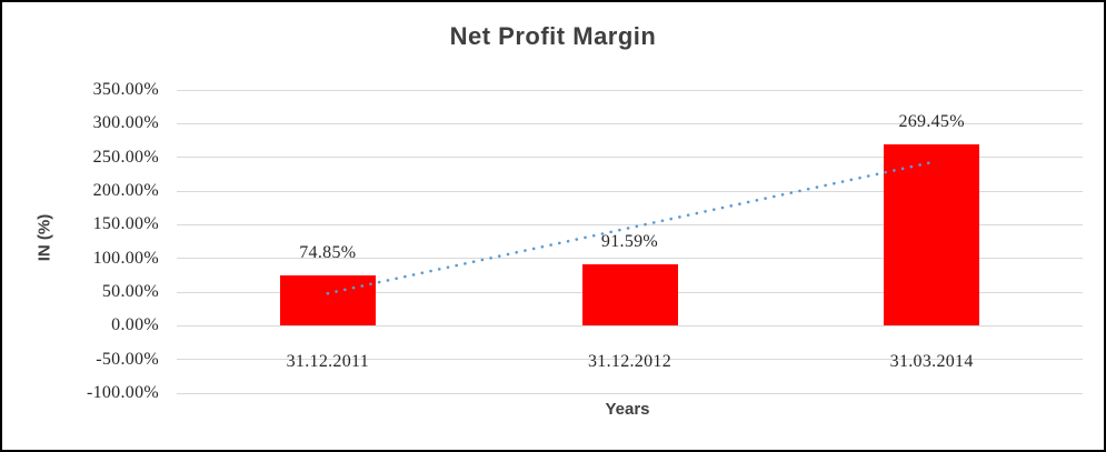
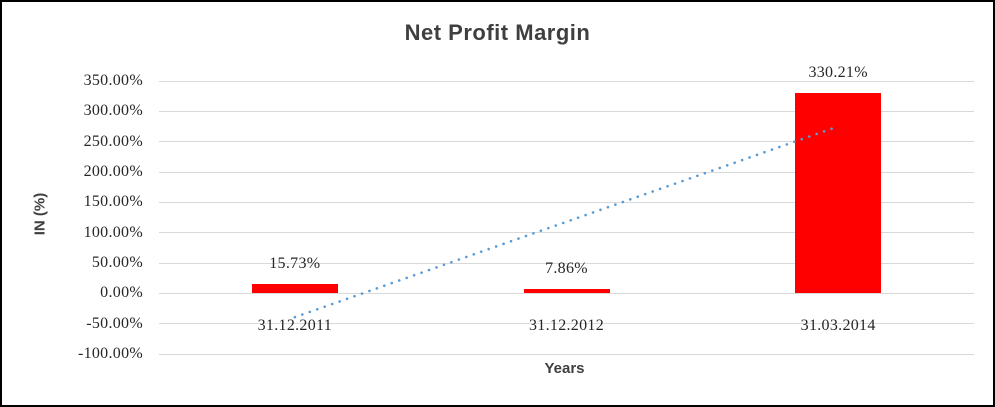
31.12.2011: 74.85% -> 15.73%
31.12.2012: 91.59% -> 7.86%
31.03.2014: 269.45% -> 330.21%
